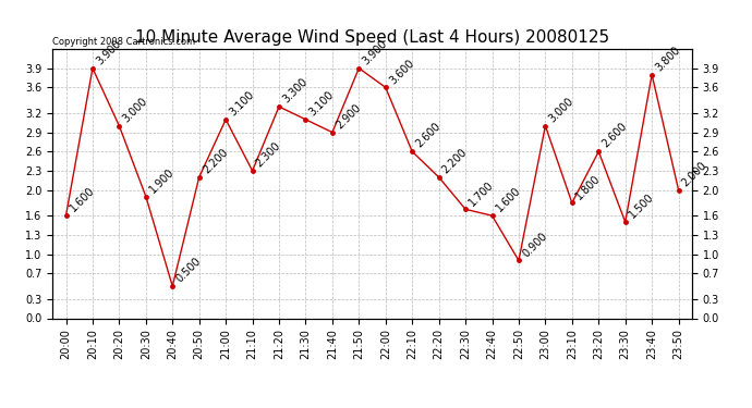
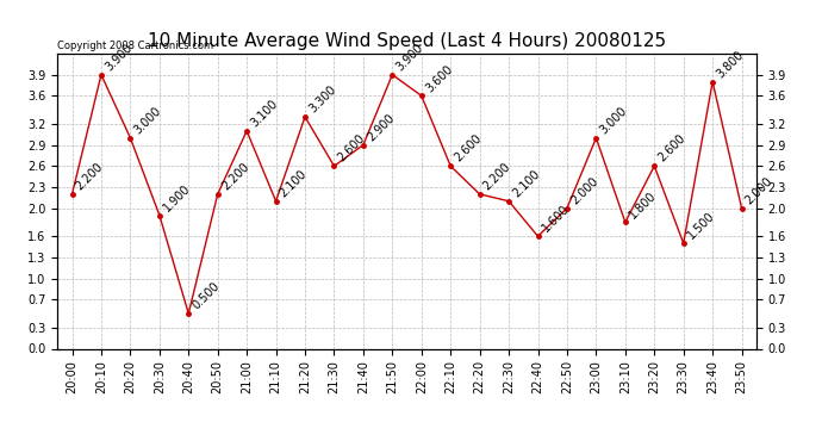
20:00: 1.600 -> 2.200
21:10: 2.300 -> 2.100
21:30: 3.100 -> 2.600
22:30: 1.700 -> 2.100
22:50: 0.900 -> 2.000
